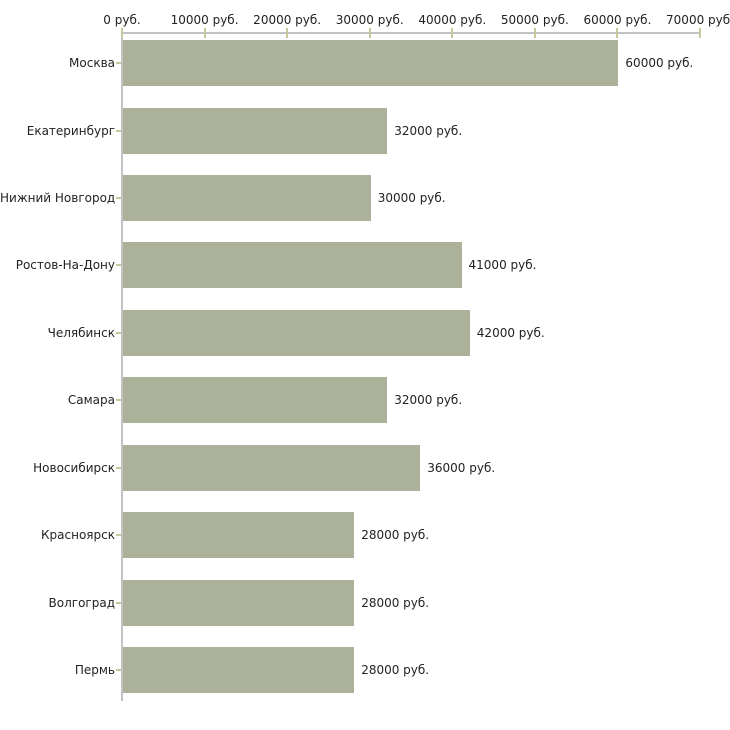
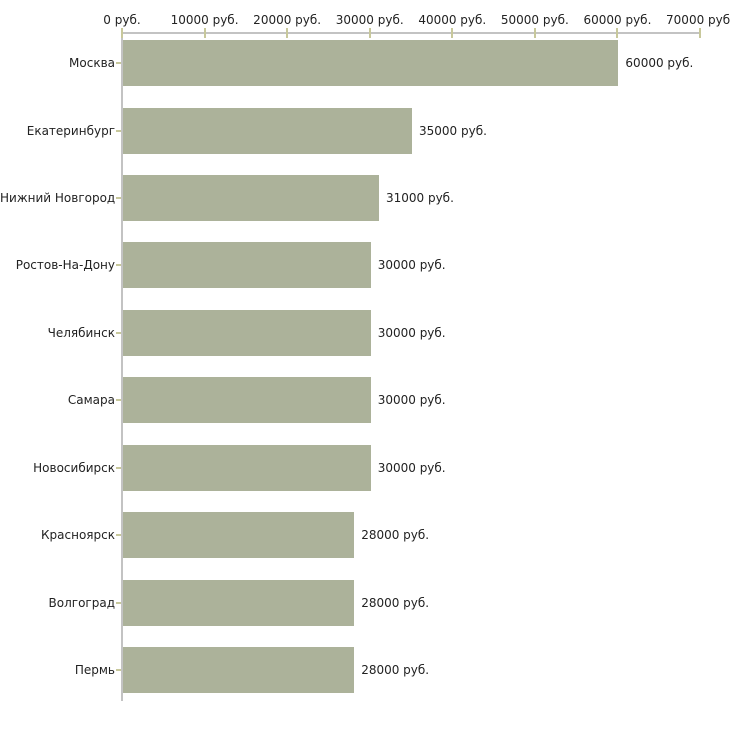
Екатеринбург: 32000 -> 35000
Нижний Новгород: 30000 -> 31000
Ростов-На-Дону: 41000 -> 30000
Челябинск: 42000 -> 30000
Самара: 32000 -> 30000
Новосибирск: 36000 -> 30000
